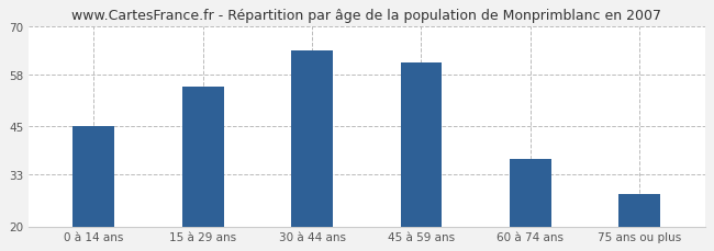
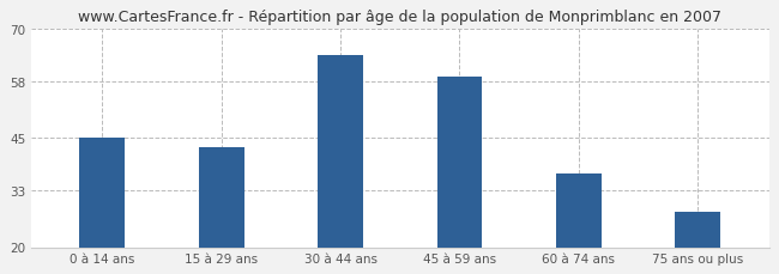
15 à 29 ans: 55 -> 43
45 à 59 ans: 61 -> 59
